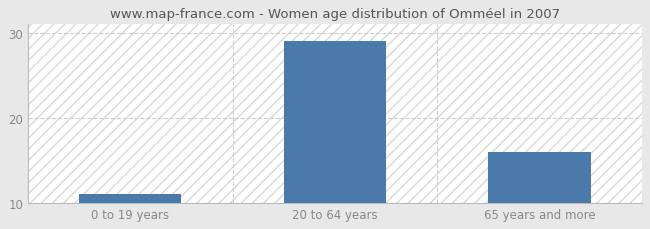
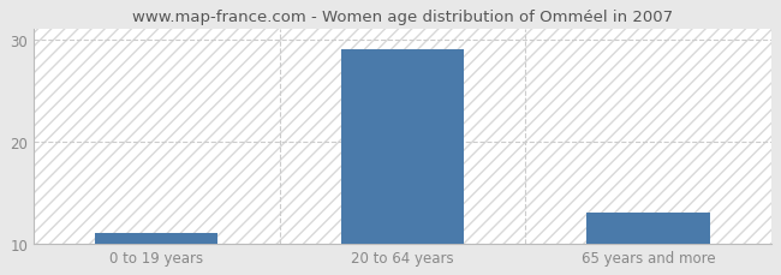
65 years and more: 16 -> 13
